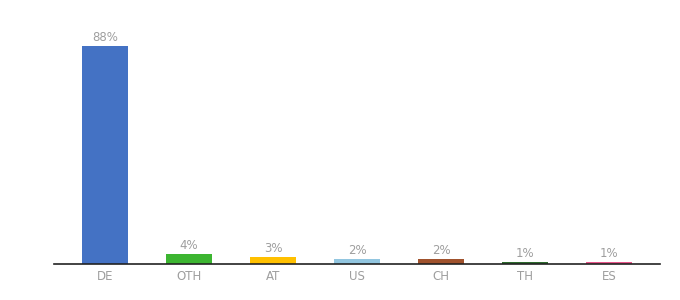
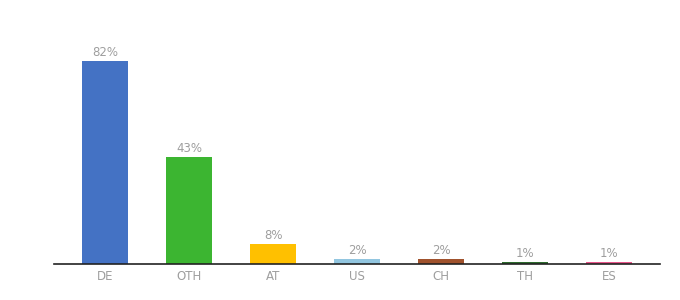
DE: 88% -> 82%
OTH: 4% -> 43%
AT: 3% -> 8%
